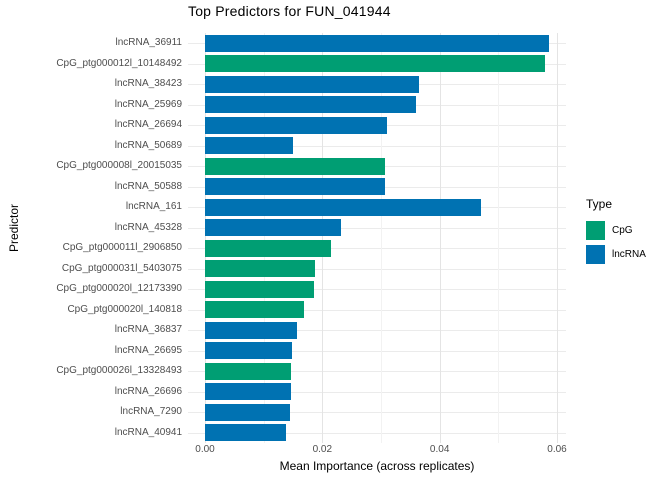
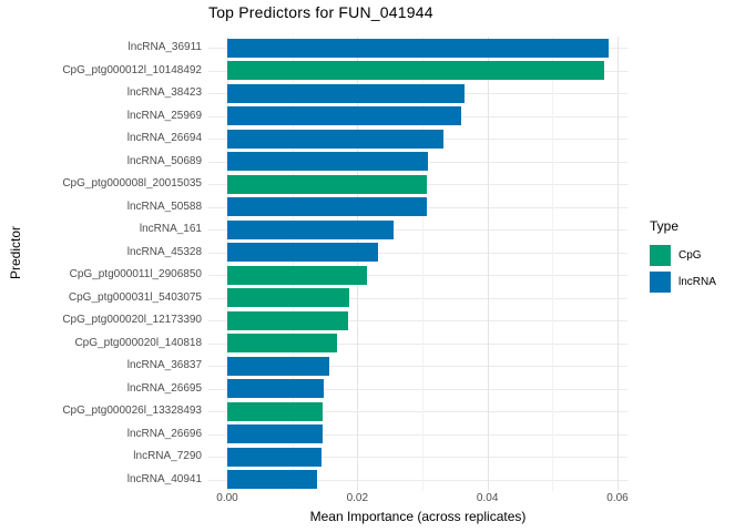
lncRNA_26694: 0.031 -> 0.033
lncRNA_50689: 0.015 -> 0.031
lncRNA_161: 0.047 -> 0.026
